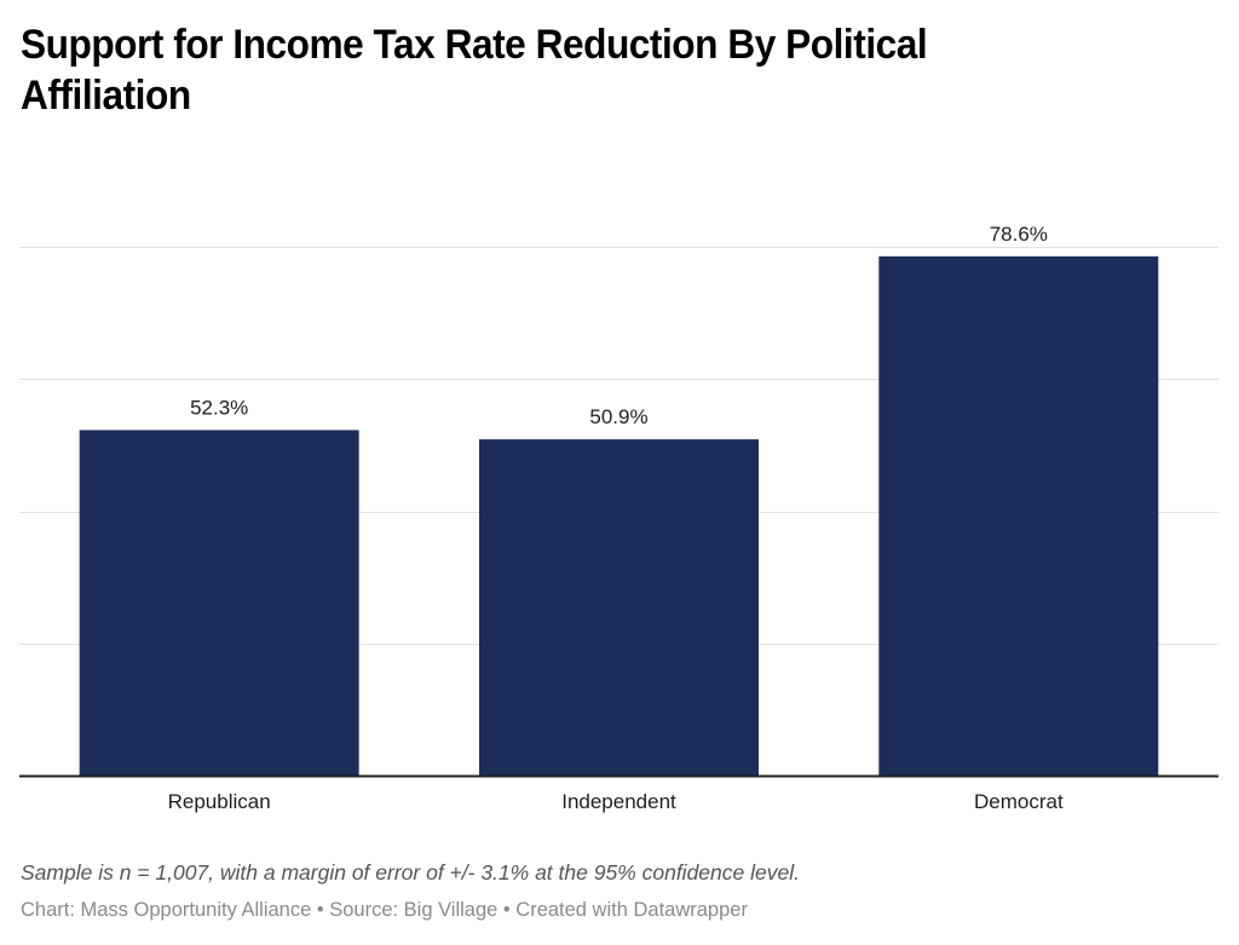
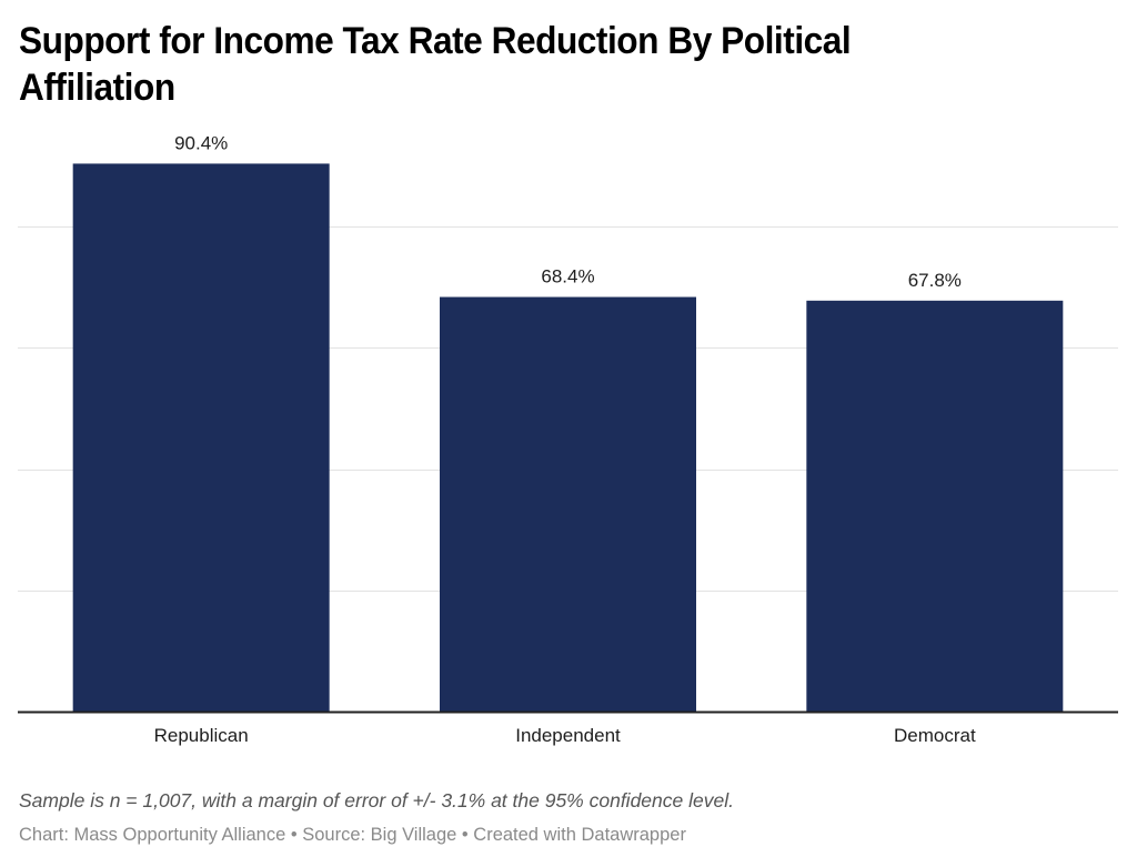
Republican: 52.3% -> 90.4%
Independent: 50.9% -> 68.4%
Democrat: 78.6% -> 67.8%
